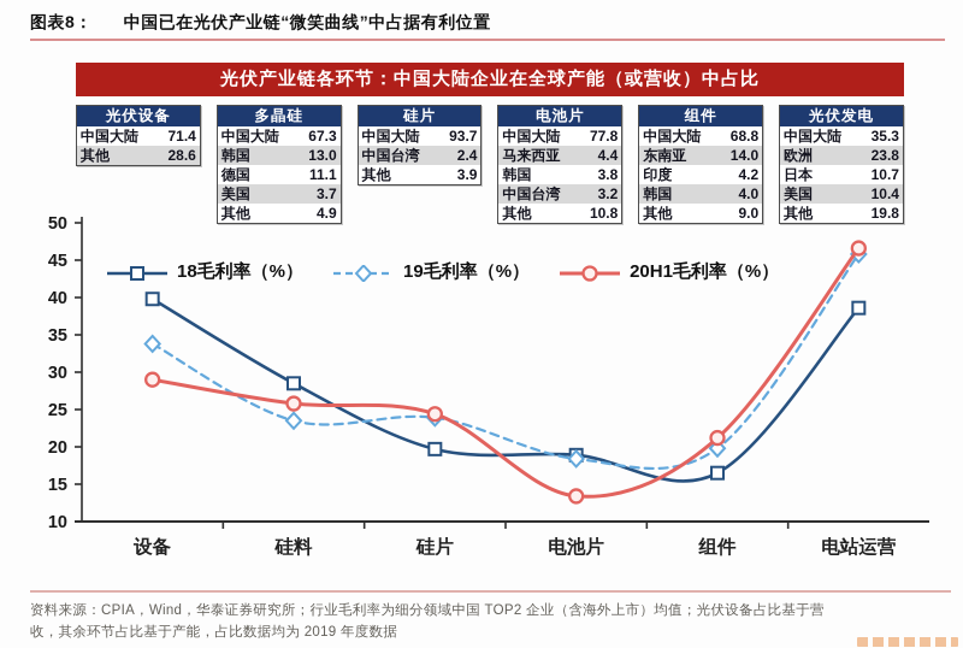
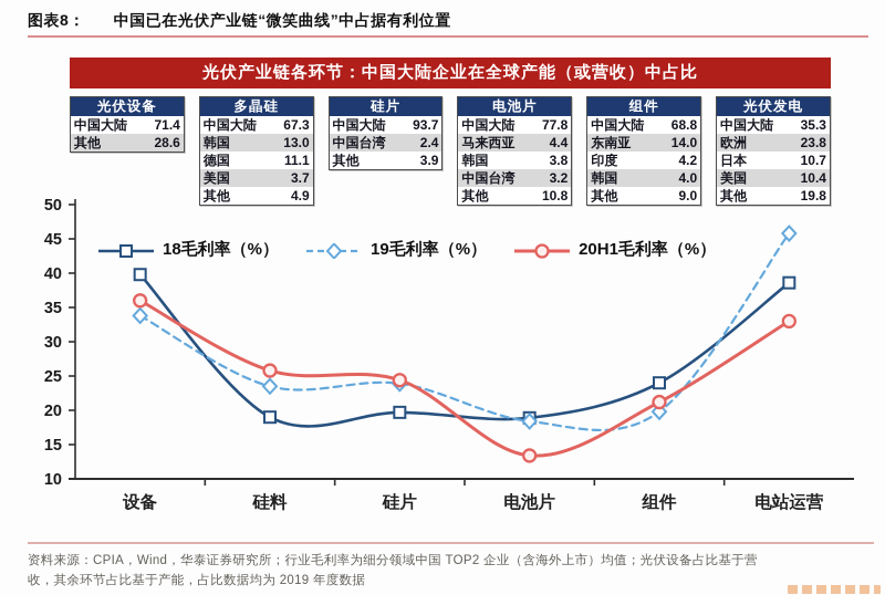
20H1毛利率（%）/设备: 29 -> 36
18毛利率（%）/硅料: 28 -> 19
18毛利率（%）/组件: 16 -> 24
20H1毛利率（%）/电站运营: 47 -> 33
